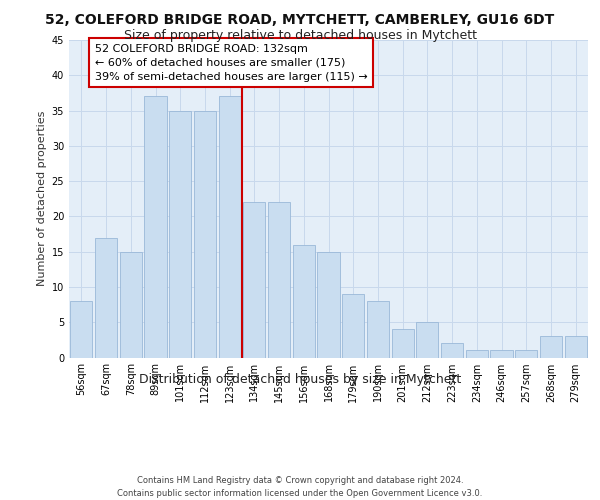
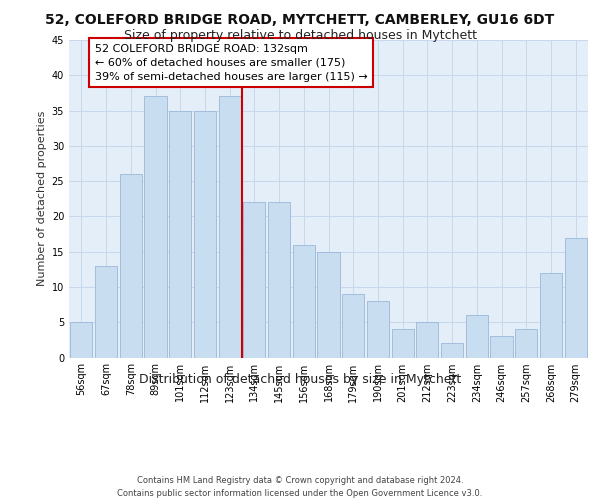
56sqm: 8 -> 5
67sqm: 17 -> 13
78sqm: 15 -> 26
234sqm: 1 -> 6
246sqm: 1 -> 3
257sqm: 1 -> 4
268sqm: 3 -> 12
279sqm: 3 -> 17
